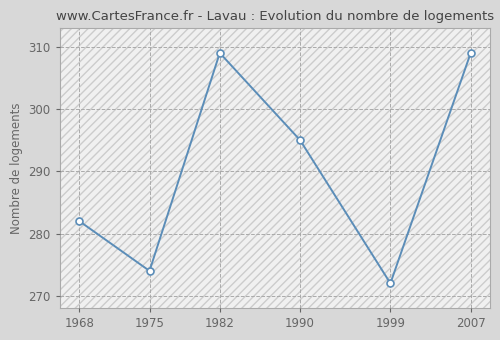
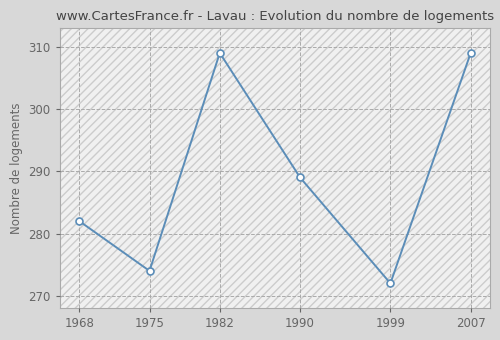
1990: 295 -> 289
